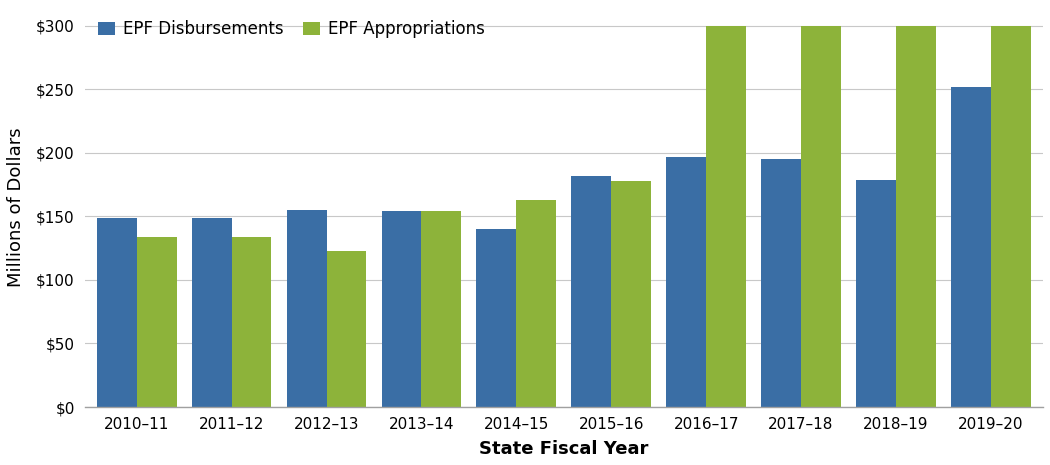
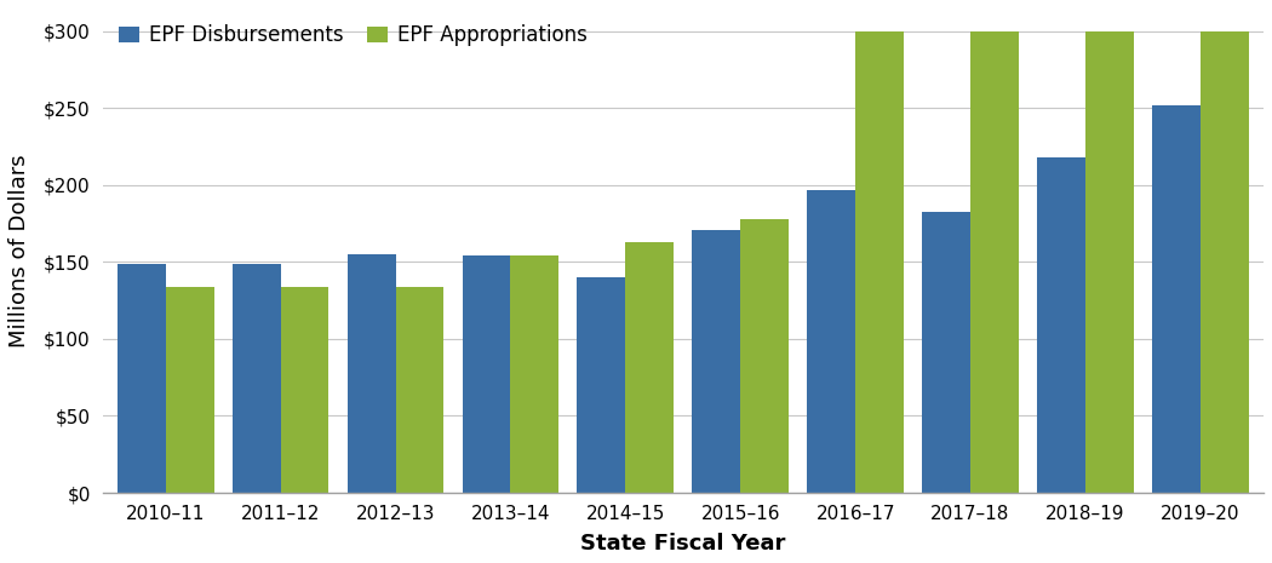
EPF Appropriations/2012–13: $123 -> $134
EPF Disbursements/2015–16: $182 -> $171
EPF Disbursements/2017–18: $195 -> $183
EPF Disbursements/2018–19: $179 -> $218
